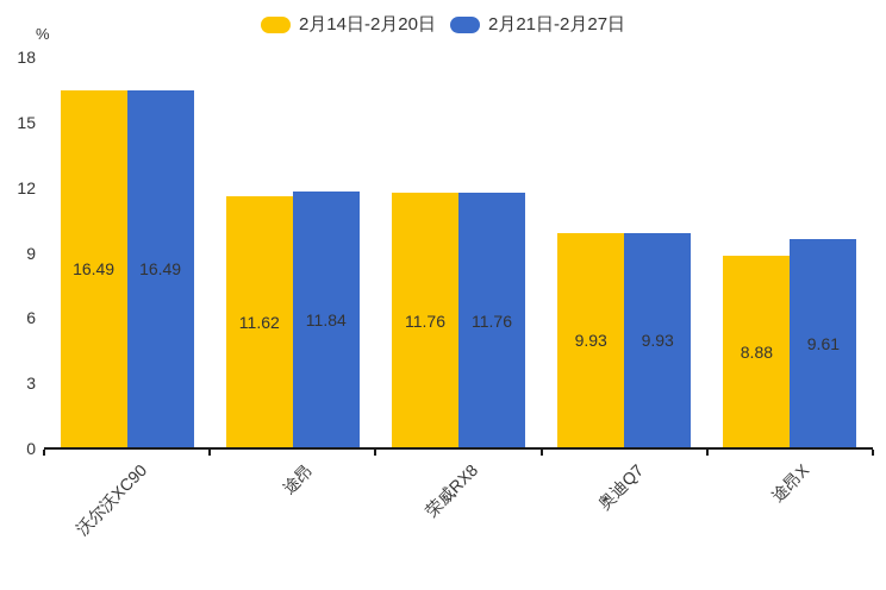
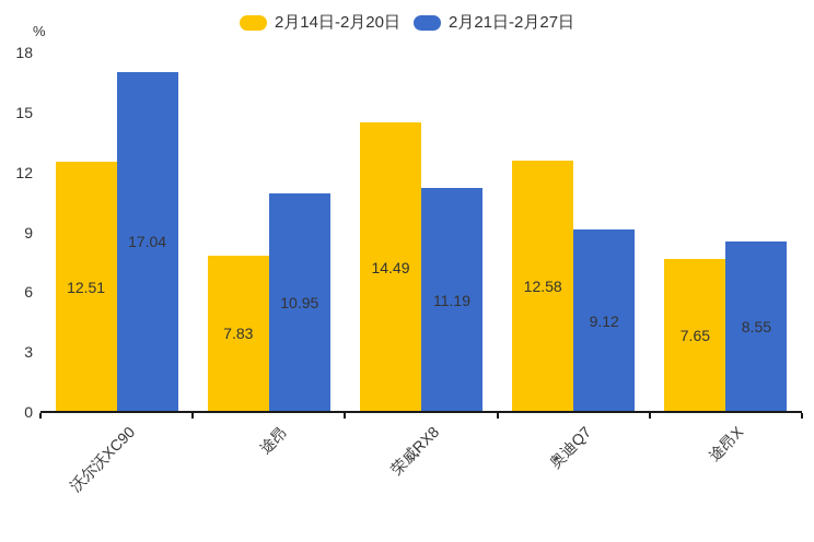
2月14日-2月20日/沃尔沃XC90: 16.49 -> 12.51
2月21日-2月27日/沃尔沃XC90: 16.49 -> 17.04
2月14日-2月20日/途昂: 11.62 -> 7.83
2月21日-2月27日/途昂: 11.84 -> 10.95
2月14日-2月20日/荣威RX8: 11.76 -> 14.49
2月21日-2月27日/荣威RX8: 11.76 -> 11.19
2月14日-2月20日/奥迪Q7: 9.93 -> 12.58
2月21日-2月27日/奥迪Q7: 9.93 -> 9.12
2月14日-2月20日/途昂X: 8.88 -> 7.65
2月21日-2月27日/途昂X: 9.61 -> 8.55
